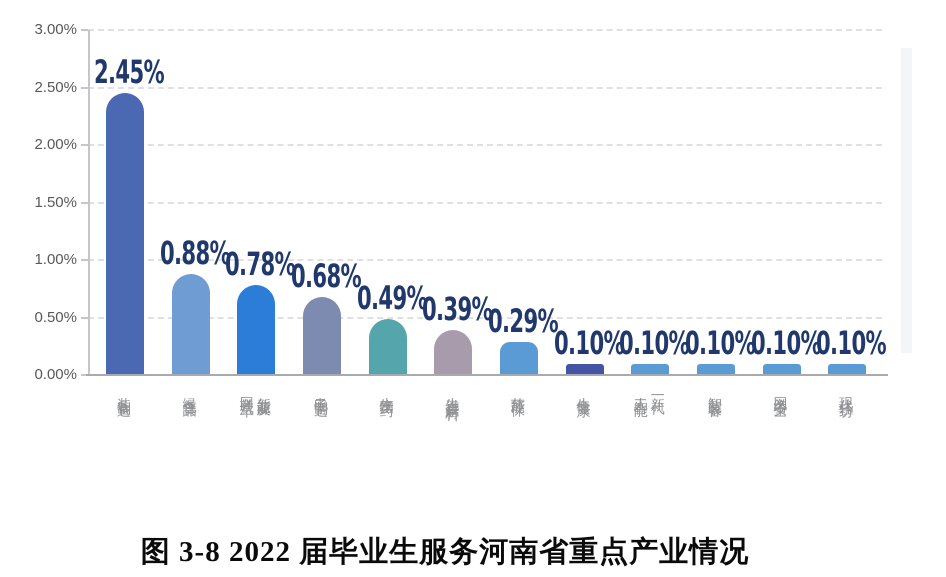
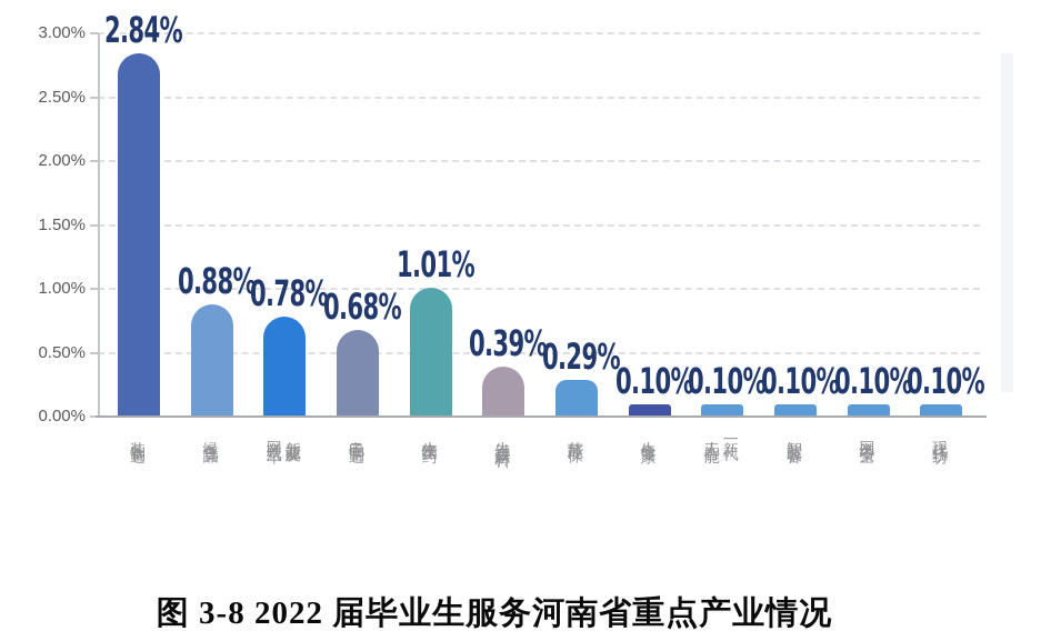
装备制造: 2.45% -> 2.84%
生物医药: 0.49% -> 1.01%
